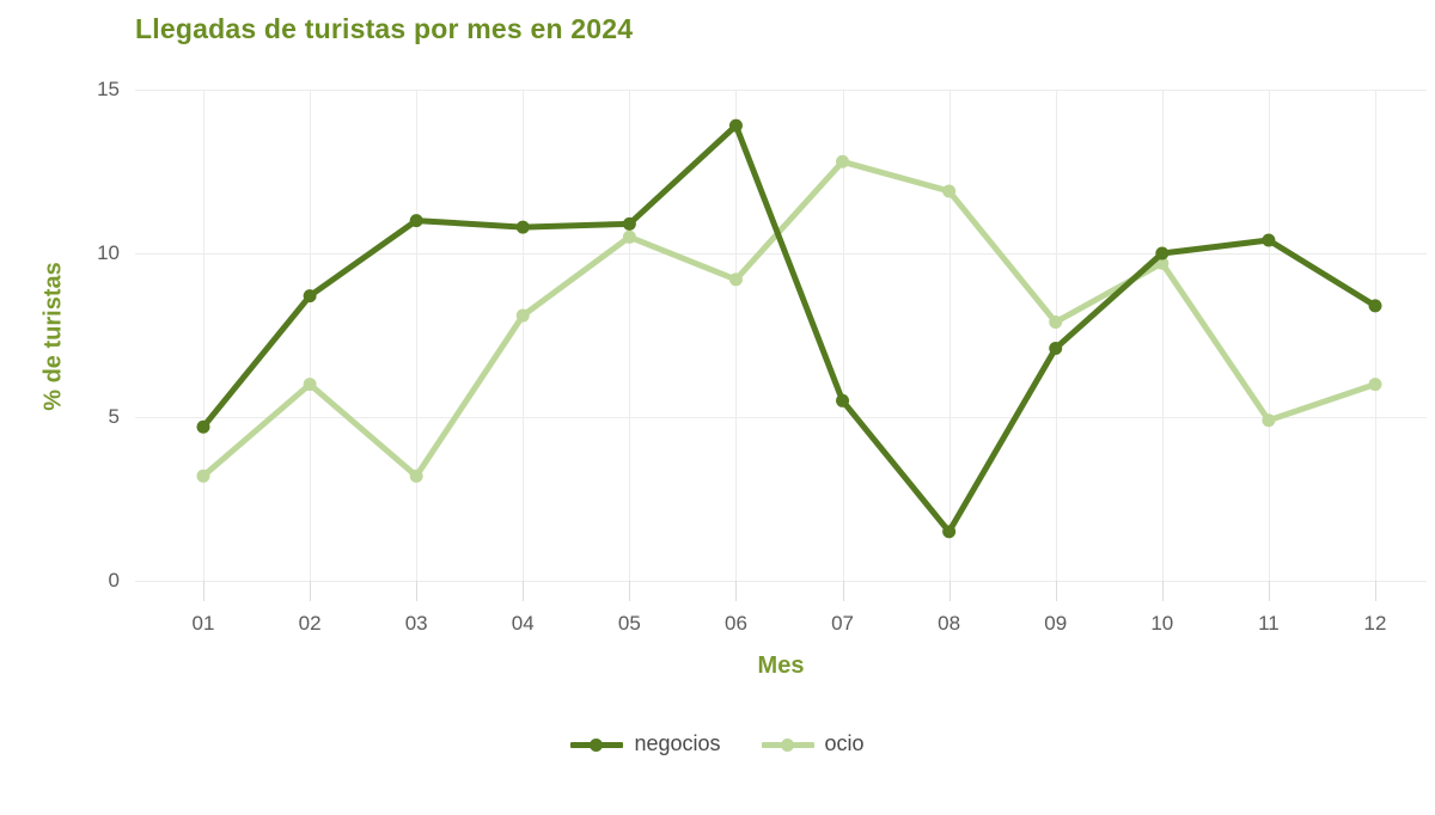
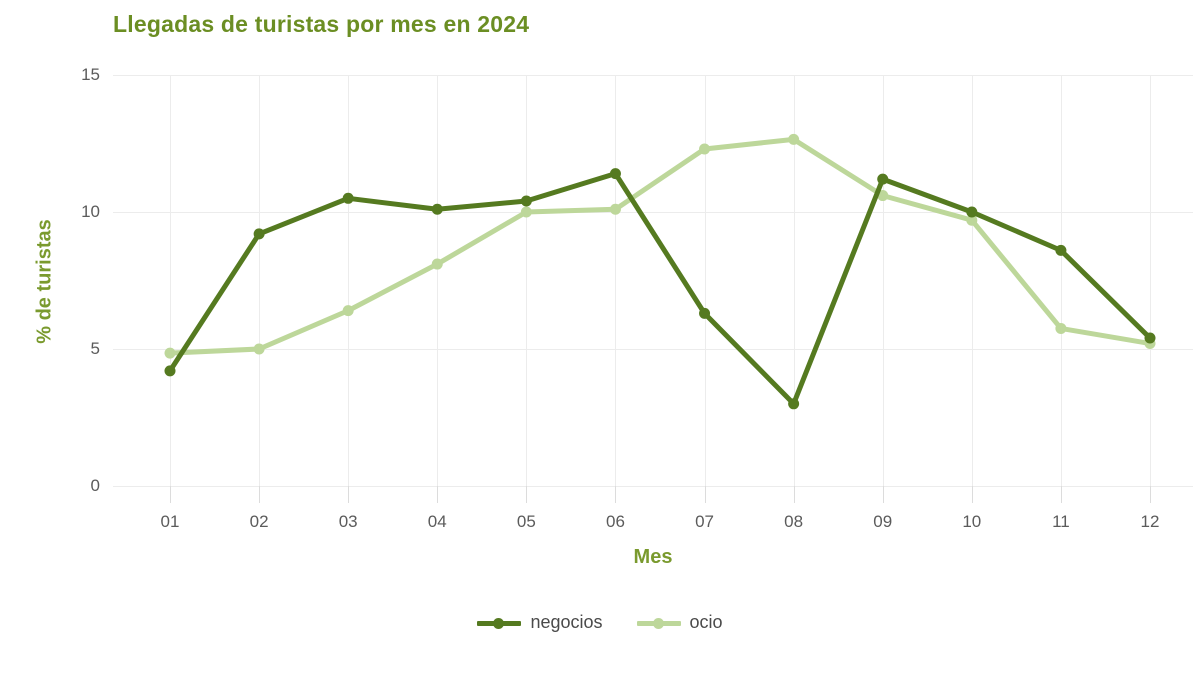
negocios/01: 4.7 -> 4.2
ocio/01: 3.2 -> 4.8
negocios/02: 8.7 -> 9.2
ocio/02: 6.0 -> 5.0
negocios/03: 11.0 -> 10.5
ocio/03: 3.2 -> 6.4
negocios/04: 10.8 -> 10.1
negocios/05: 10.9 -> 10.4
ocio/05: 10.5 -> 10.0
negocios/06: 13.9 -> 11.4
ocio/06: 9.2 -> 10.1
negocios/07: 5.5 -> 6.3
ocio/07: 12.8 -> 12.3
negocios/08: 1.5 -> 3.0
ocio/08: 11.9 -> 12.7
negocios/09: 7.1 -> 11.2
ocio/09: 7.9 -> 10.6
negocios/11: 10.4 -> 8.6
ocio/11: 4.9 -> 5.8
negocios/12: 8.4 -> 5.4
ocio/12: 6.0 -> 5.2
